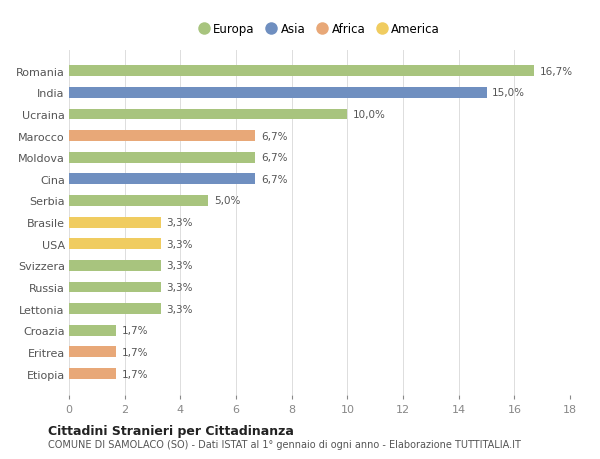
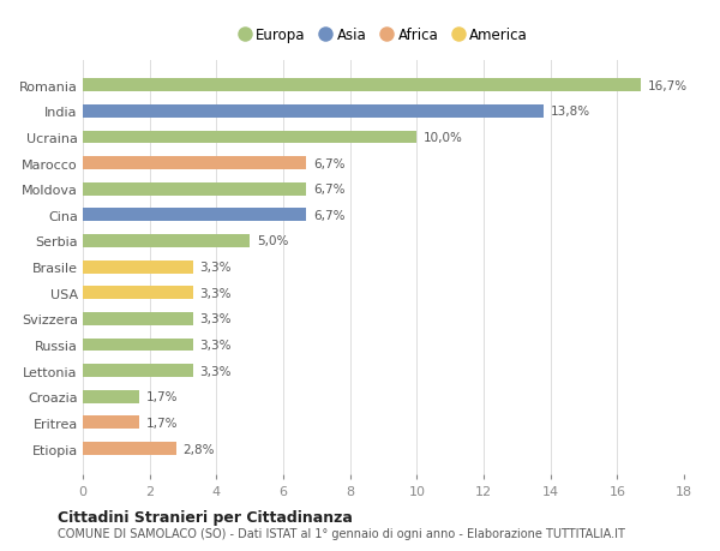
India: 15,0% -> 13,8%
Etiopia: 1,7% -> 2,8%
